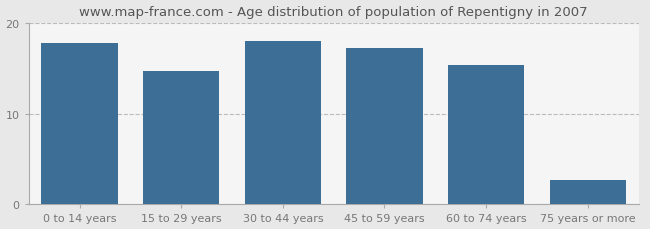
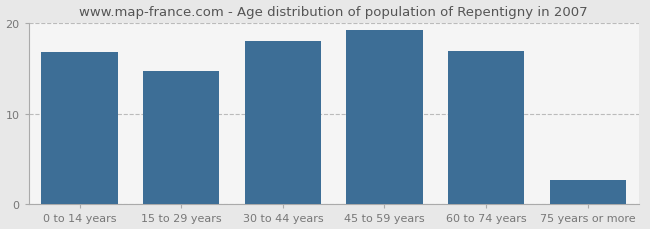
0 to 14 years: 17.8 -> 16.8
45 to 59 years: 17.2 -> 19.2
60 to 74 years: 15.4 -> 16.9
